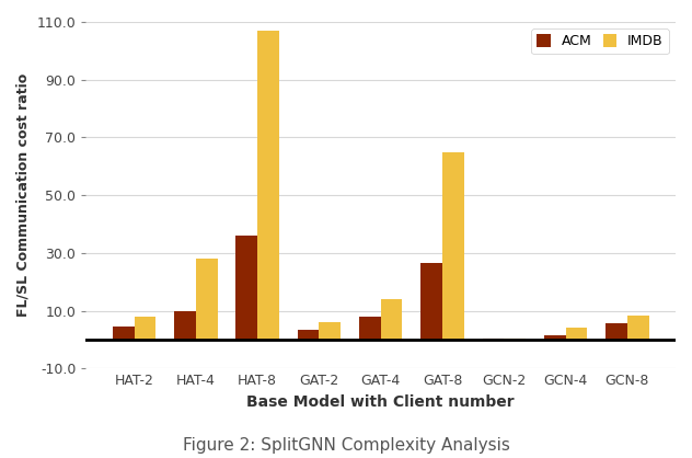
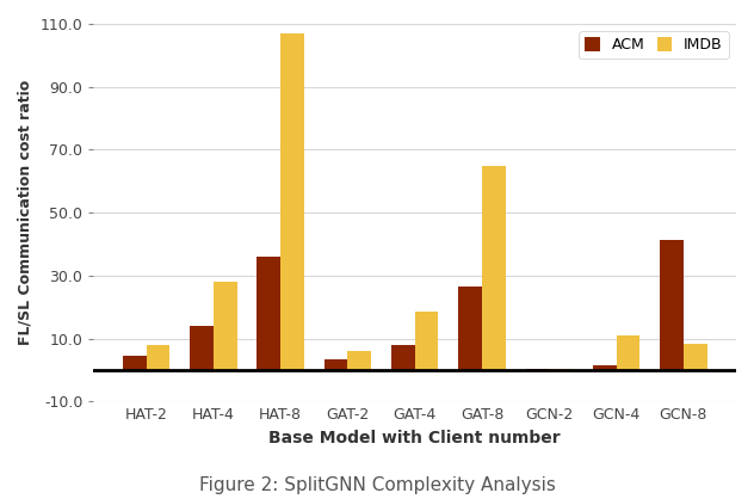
ACM/HAT-4: 10.0 -> 14.0
IMDB/GAT-4: 14.0 -> 18.5
IMDB/GCN-4: 4.0 -> 11.0
ACM/GCN-8: 5.5 -> 41.5
